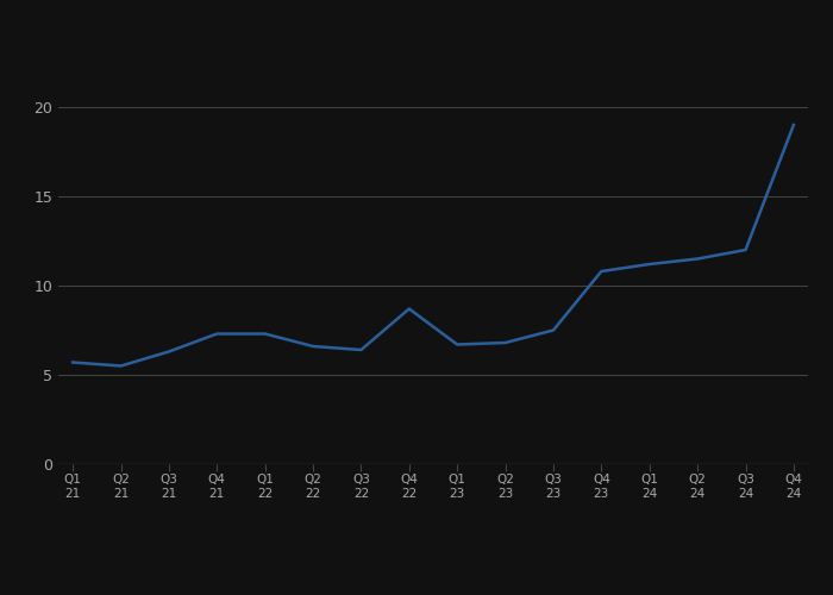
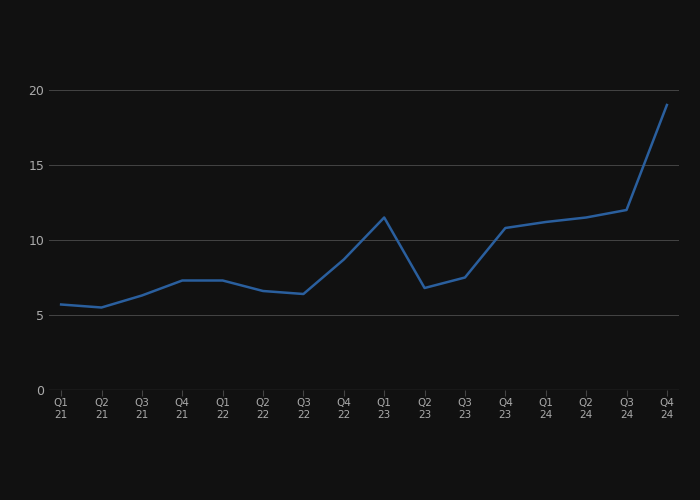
Q1 23: 6.7 -> 11.5
